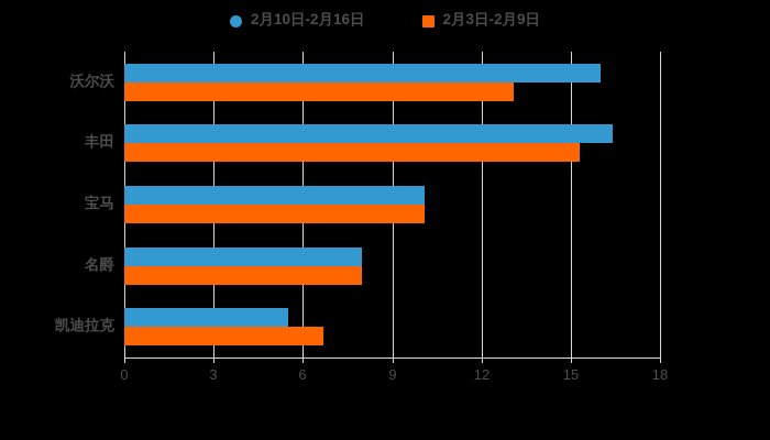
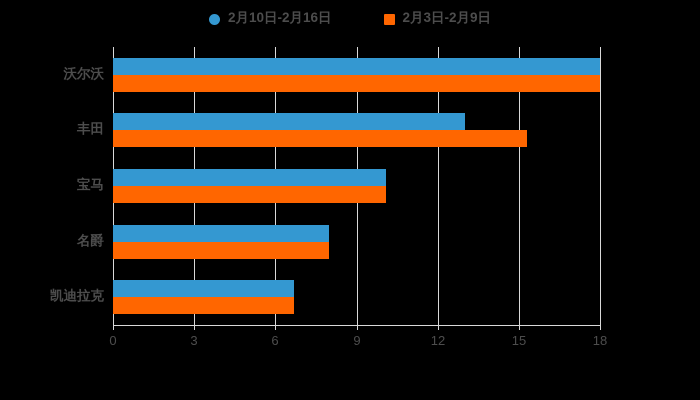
2月10日-2月16日/沃尔沃: 16.0 -> 18.0
2月3日-2月9日/沃尔沃: 13.1 -> 18.0
2月10日-2月16日/丰田: 16.4 -> 13.0
2月10日-2月16日/凯迪拉克: 5.5 -> 6.7
